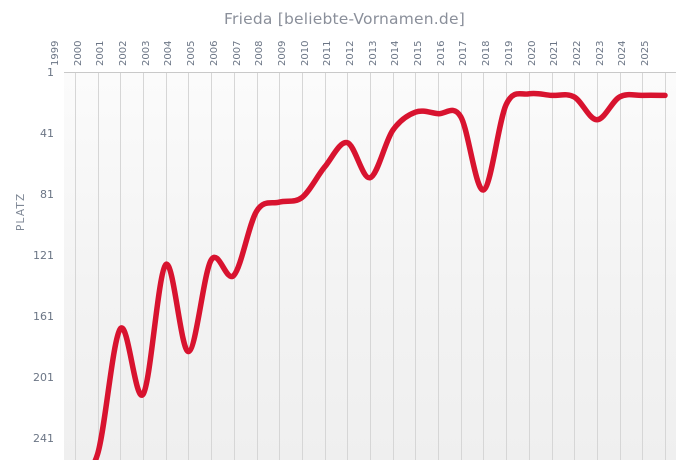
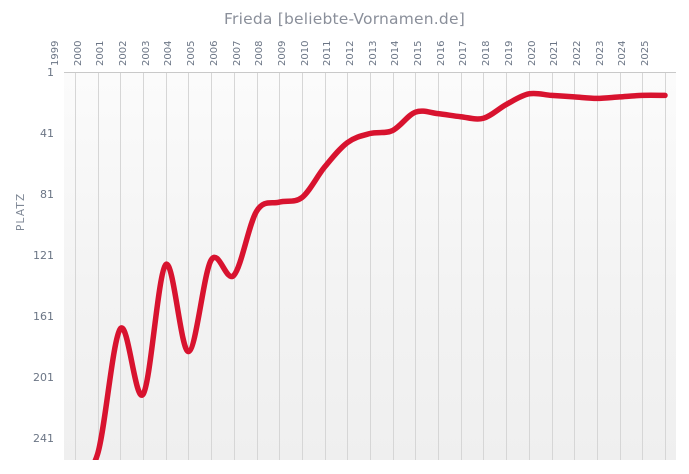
2012: 70 -> 41
2017: 78 -> 31
2022: 32 -> 18
